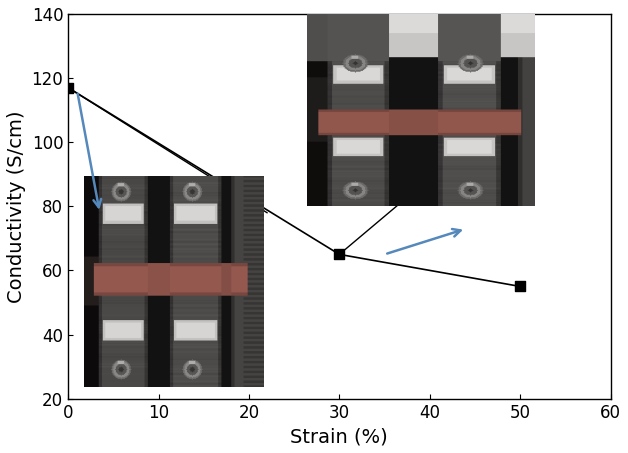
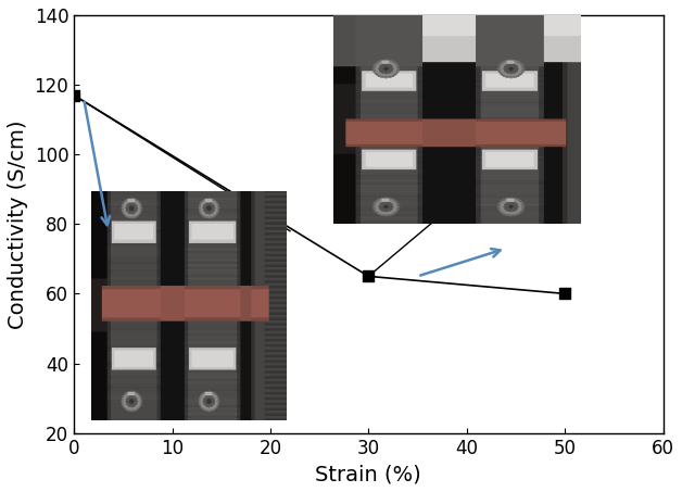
50: 55 -> 60
